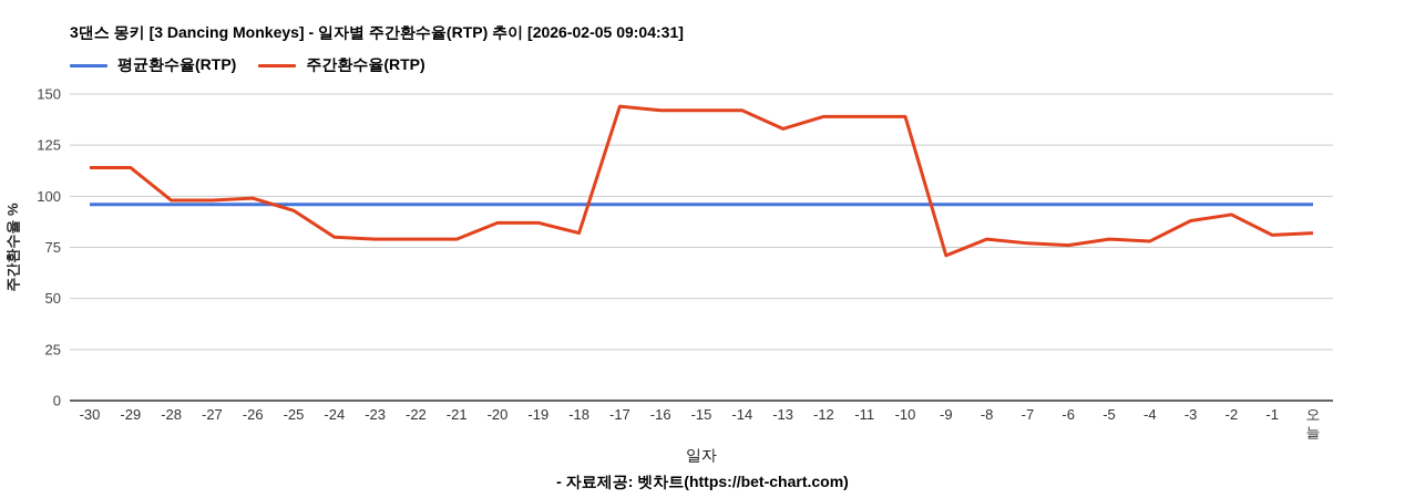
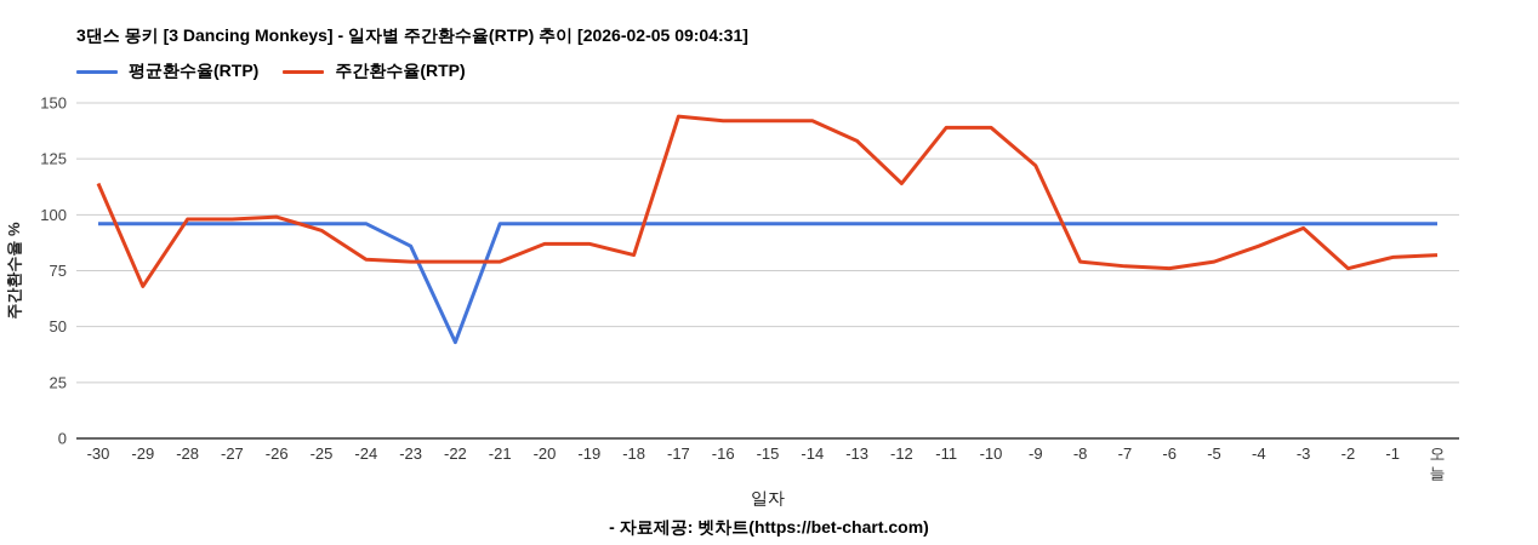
주간환수율(RTP)/-29: 114 -> 68
평균환수율(RTP)/-23: 96 -> 86
평균환수율(RTP)/-22: 96 -> 43
주간환수율(RTP)/-12: 139 -> 114
주간환수율(RTP)/-9: 71 -> 122
주간환수율(RTP)/-4: 78 -> 86
주간환수율(RTP)/-3: 88 -> 94
주간환수율(RTP)/-2: 91 -> 76
